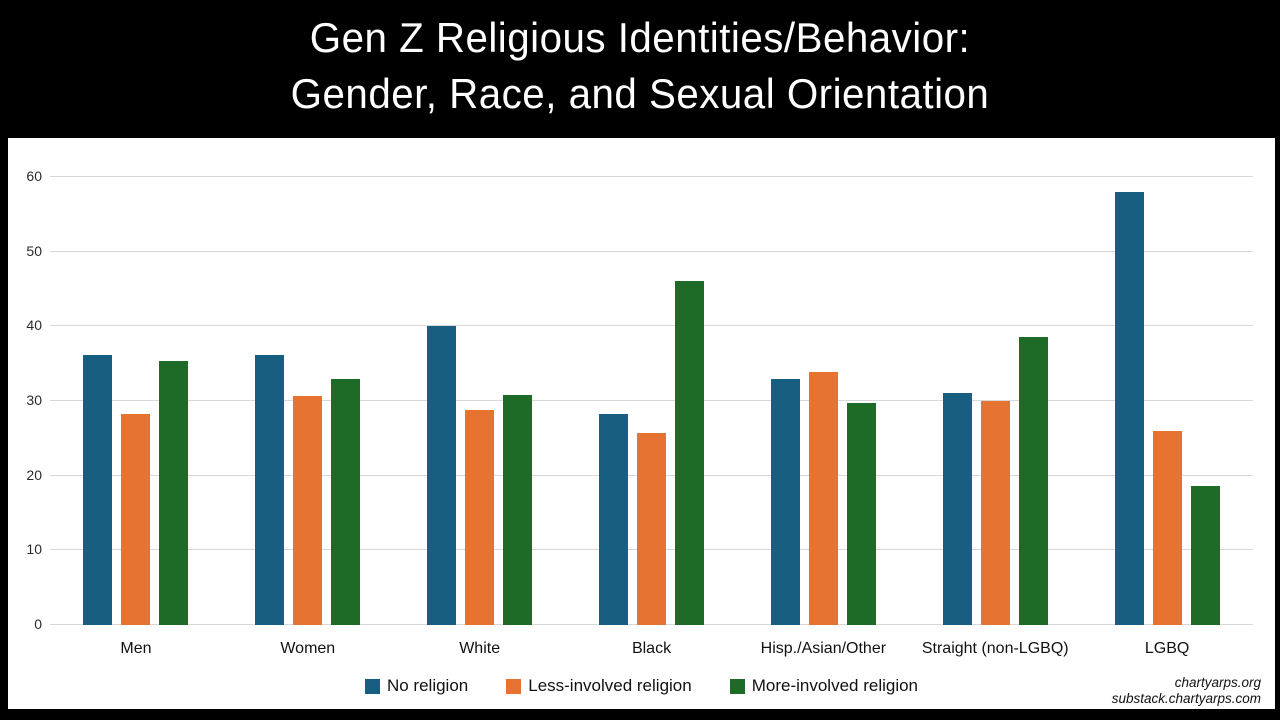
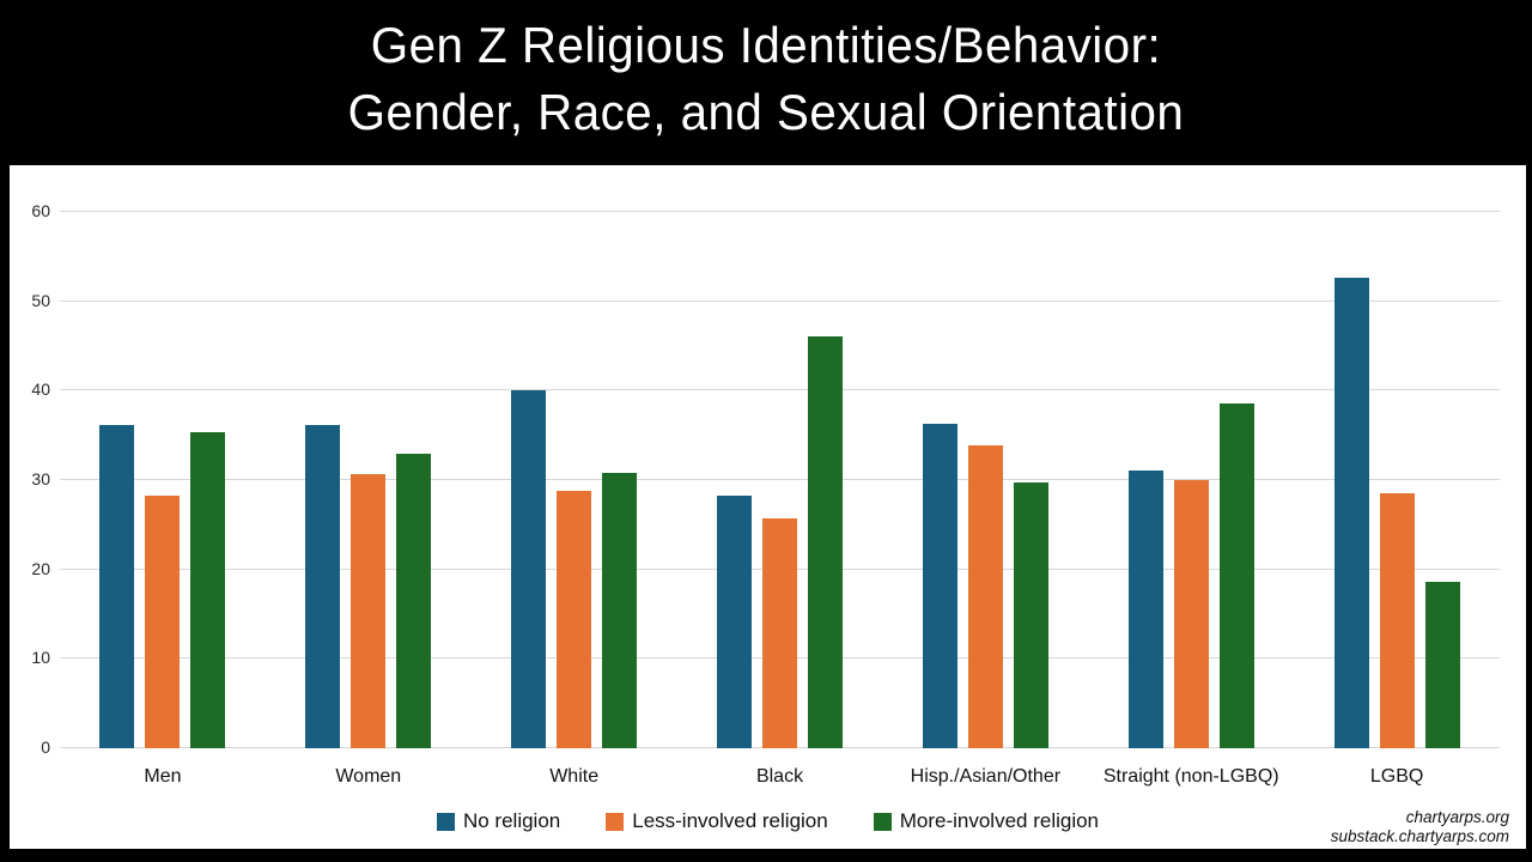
No religion/Hisp./Asian/Other: 33 -> 36
No religion/LGBQ: 58 -> 53
Less-involved religion/LGBQ: 26 -> 28
